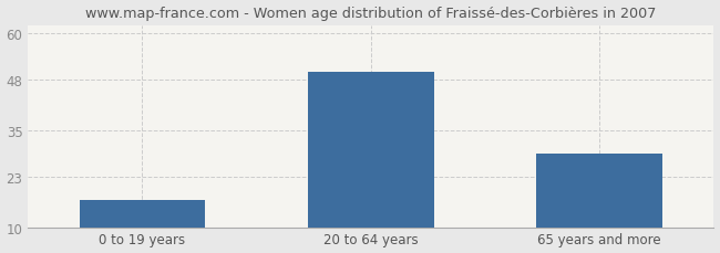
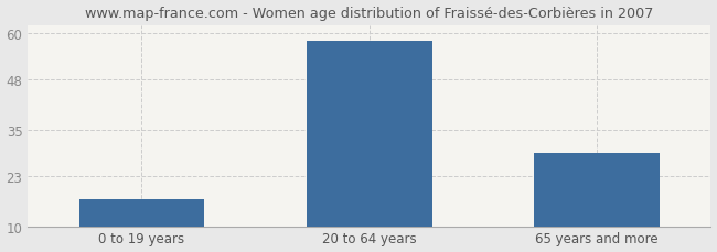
20 to 64 years: 50 -> 58
